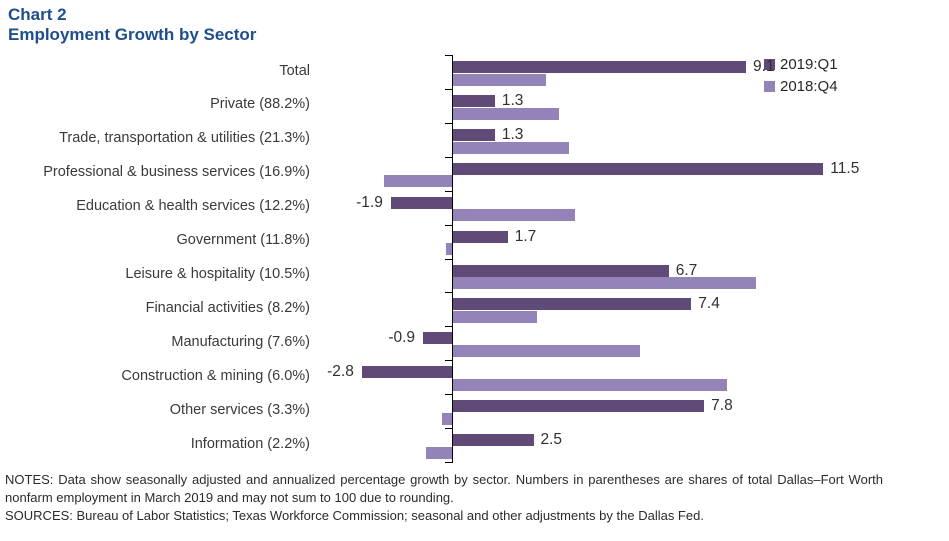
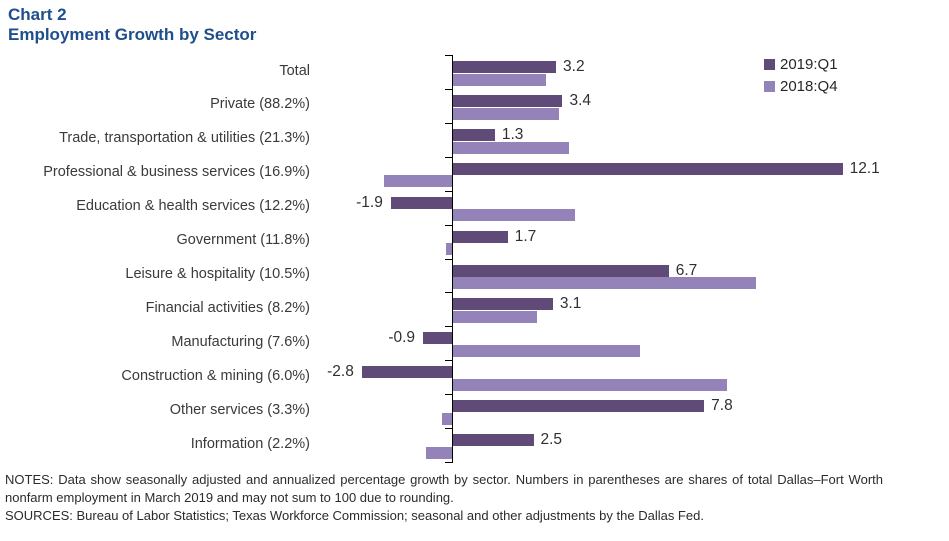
2019:Q1/Total: 9.1 -> 3.2
2019:Q1/Private (88.2%): 1.3 -> 3.4
2019:Q1/Professional & business services (16.9%): 11.5 -> 12.1
2019:Q1/Financial activities (8.2%): 7.4 -> 3.1
